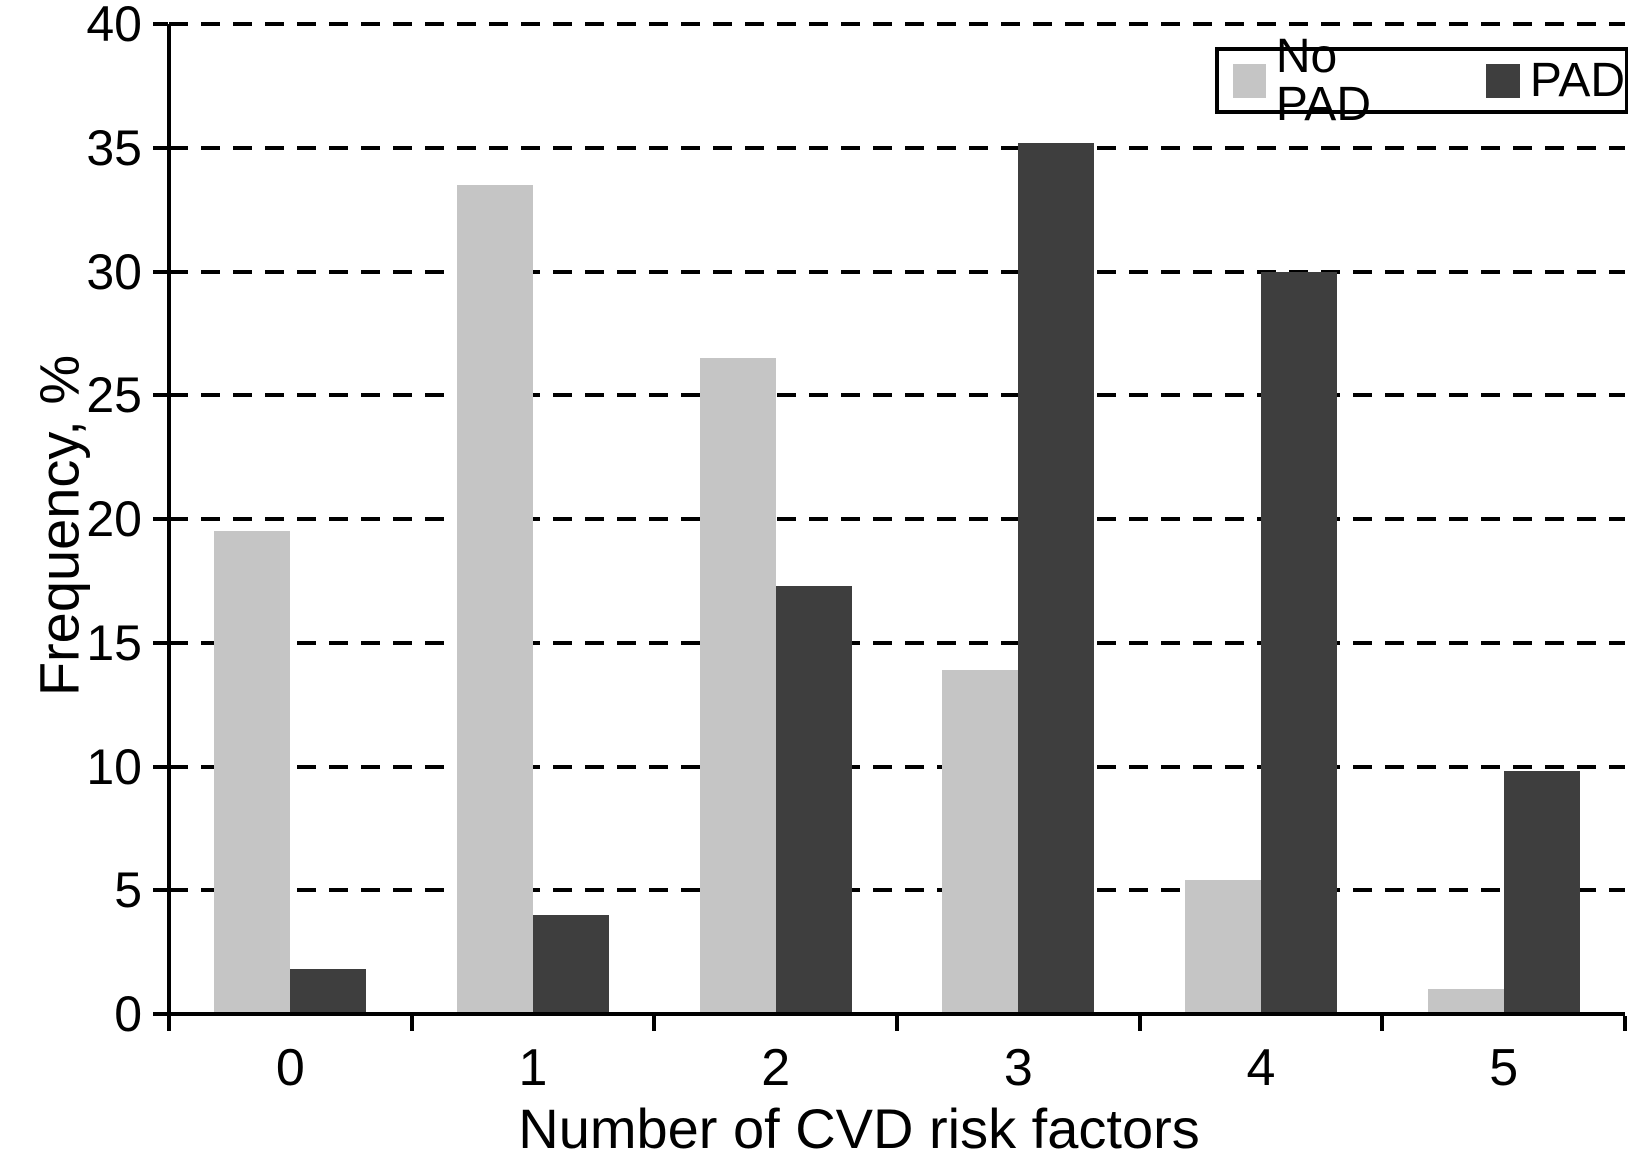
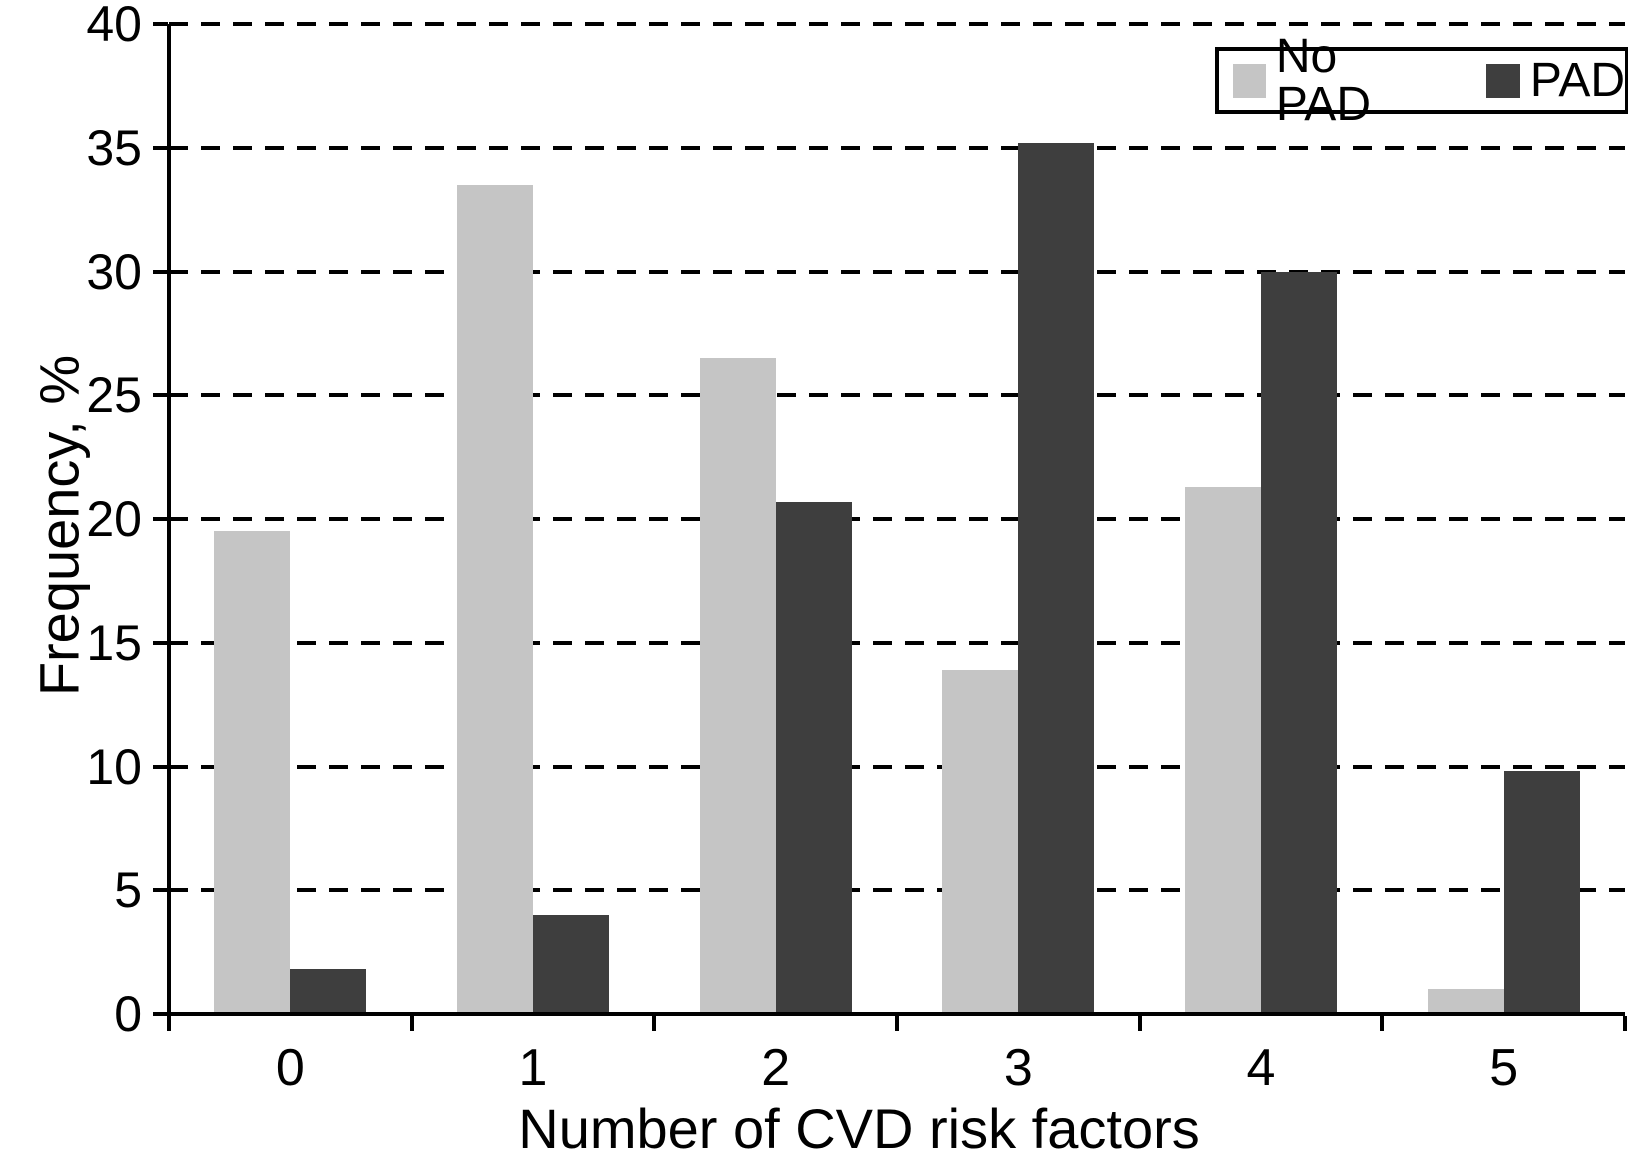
PAD/2: 17.3 -> 20.7
No PAD/4: 5.4 -> 21.3
